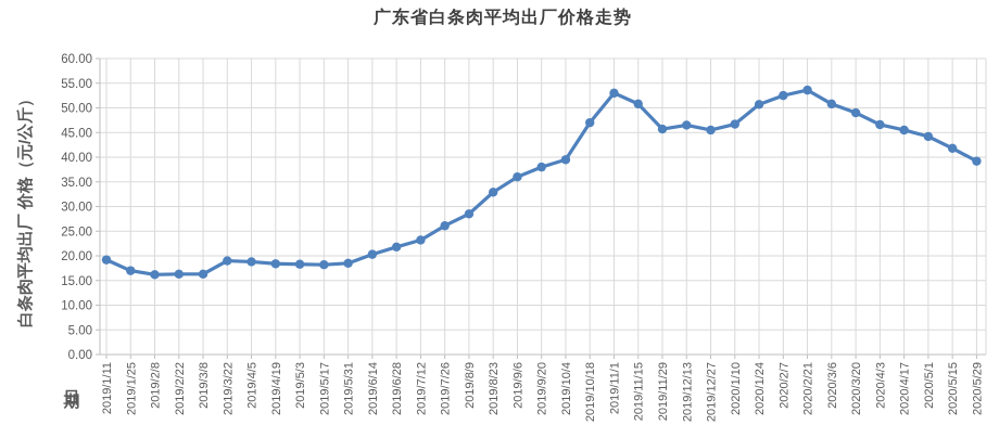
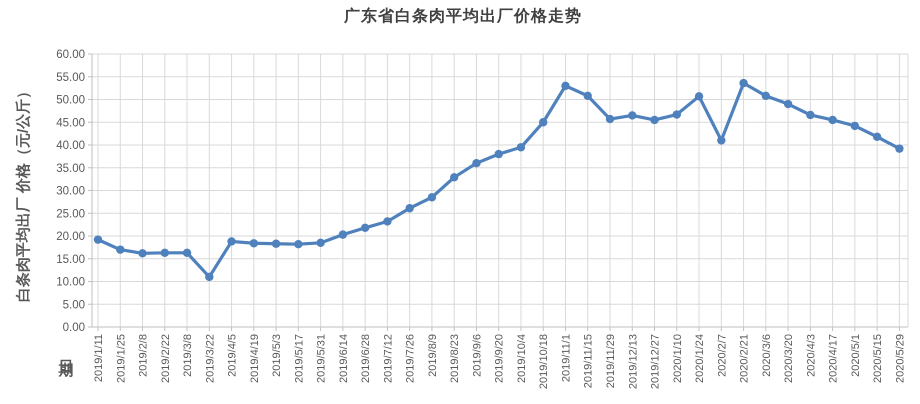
2019/3/22: 19 -> 11
2019/10/18: 47 -> 45
2020/2/7: 52 -> 41
